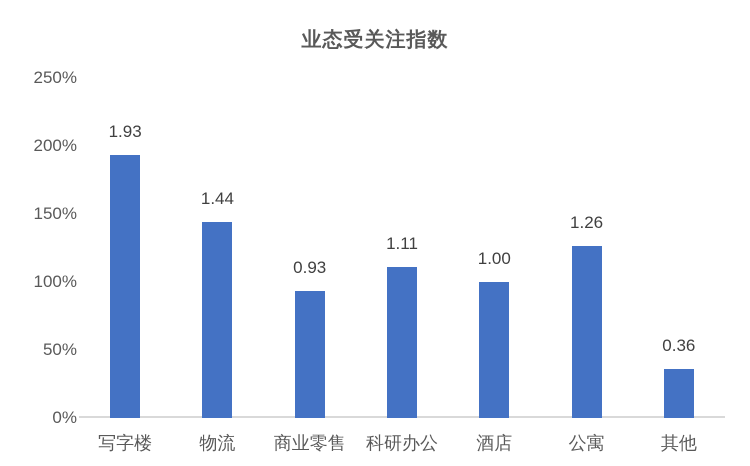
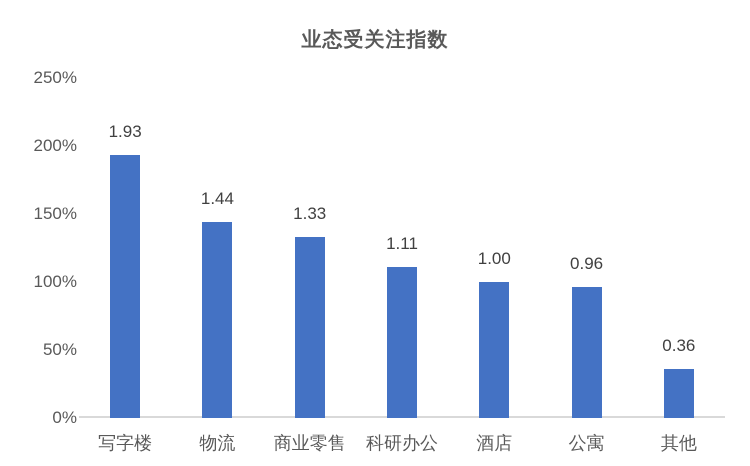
商业零售: 0.93 -> 1.33
公寓: 1.26 -> 0.96
